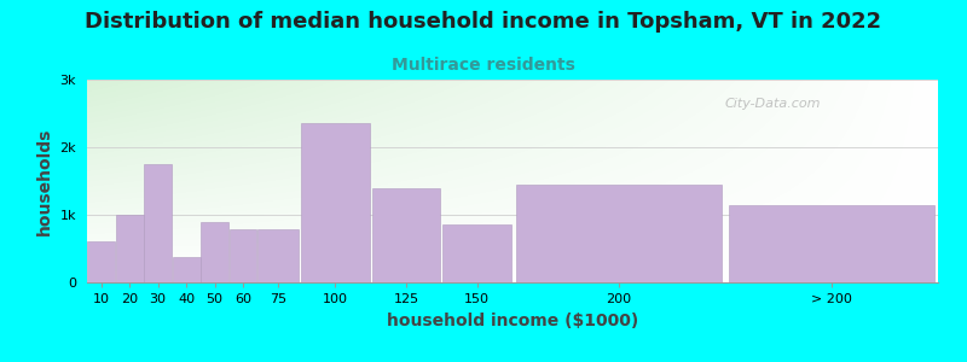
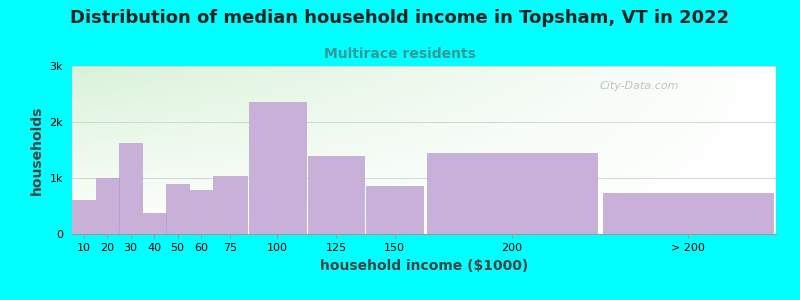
30: 1.75k -> 1.62k
75: 0.78k -> 1.04k
> 200: 1.15k -> 0.74k
